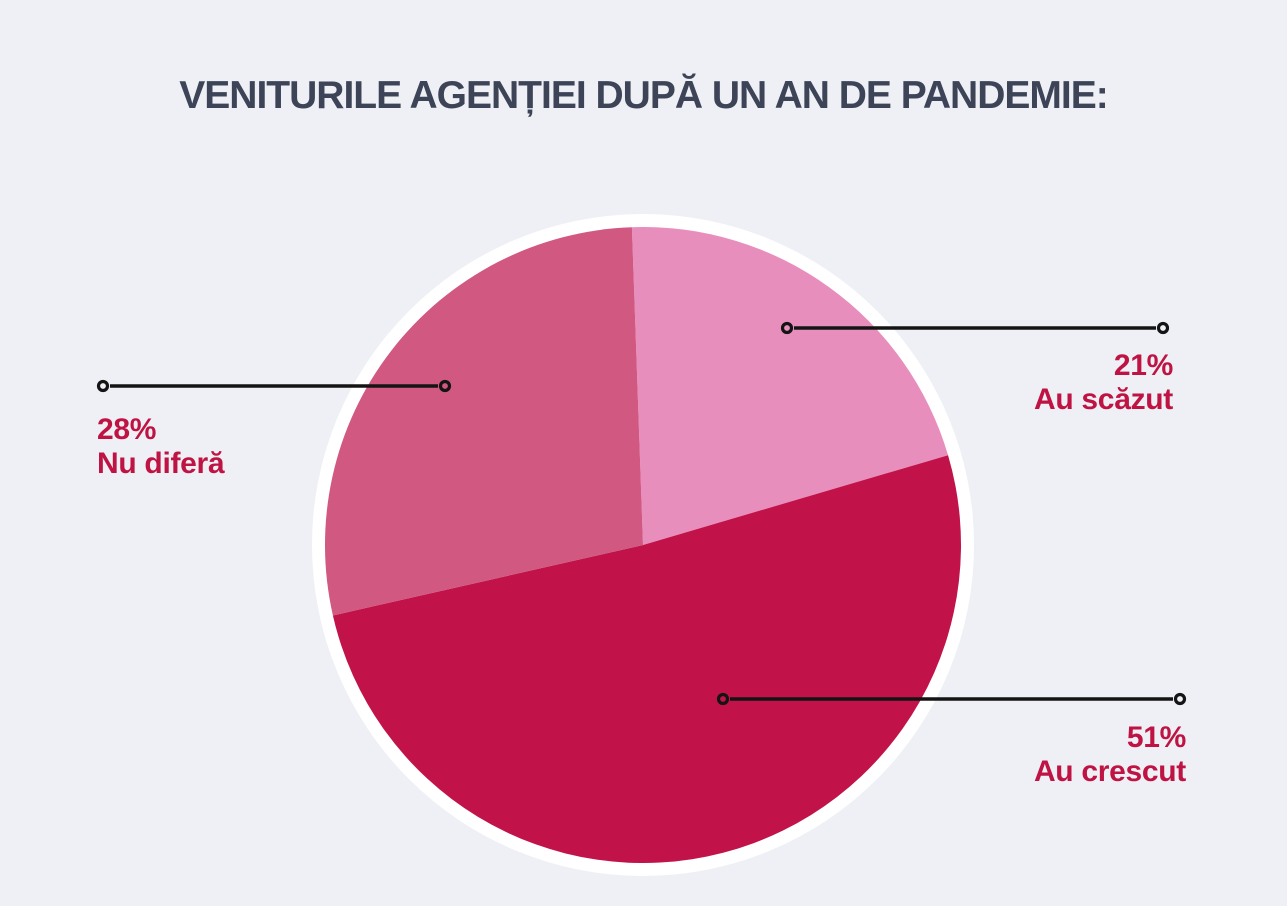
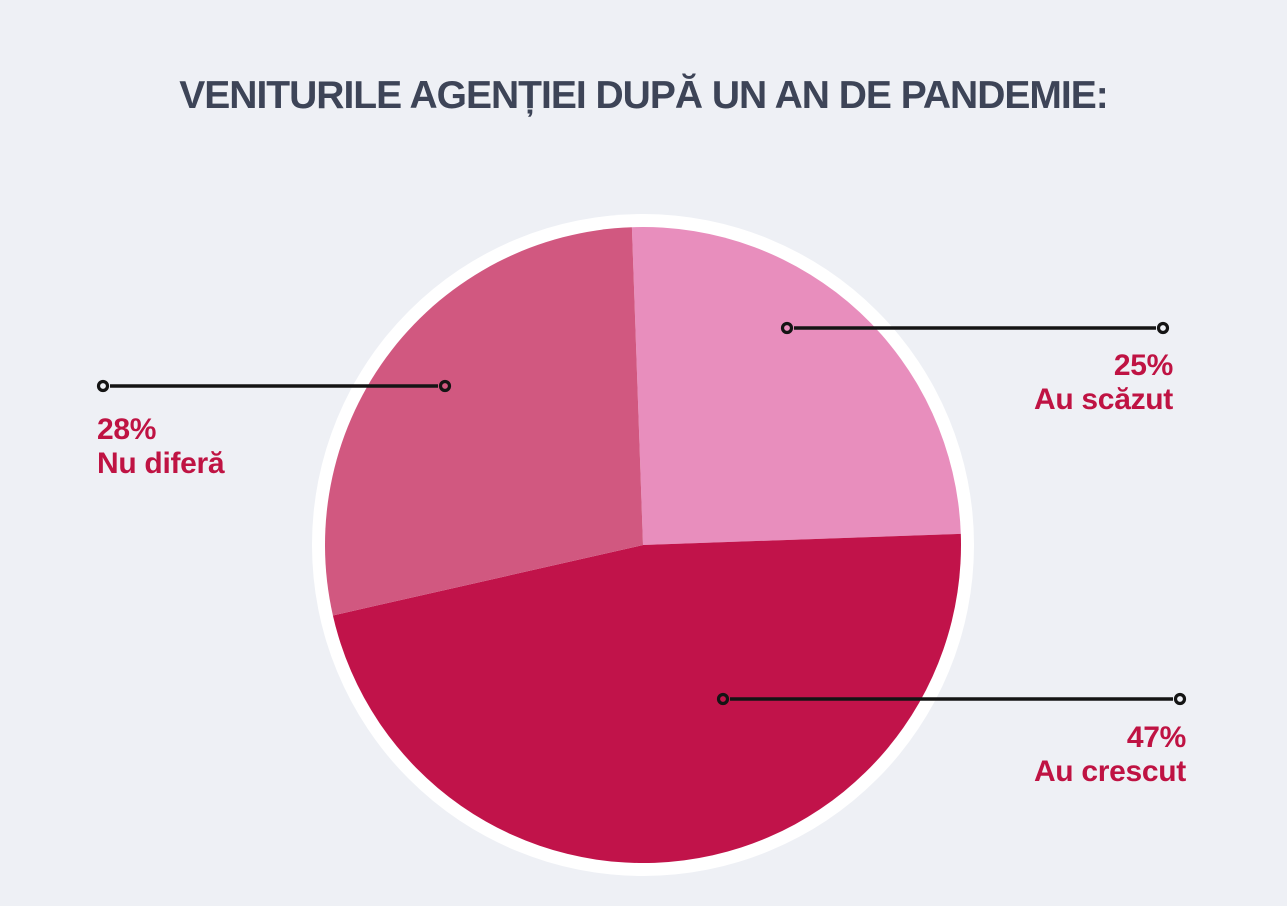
Au scăzut: 21% -> 25%
Au crescut: 51% -> 47%
